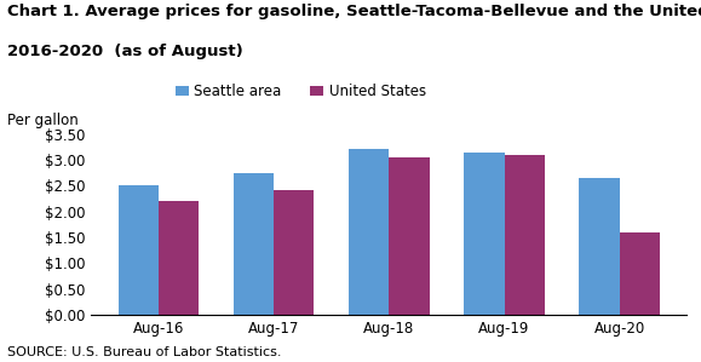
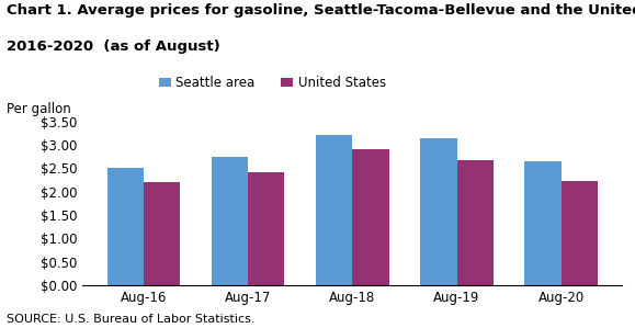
United States/Aug-18: $3.05 -> $2.90
United States/Aug-19: $3.10 -> $2.68
United States/Aug-20: $1.60 -> $2.23
